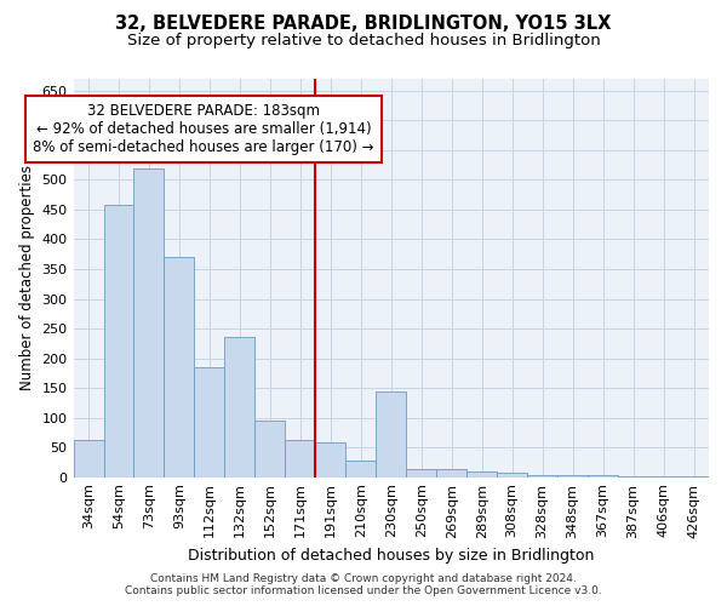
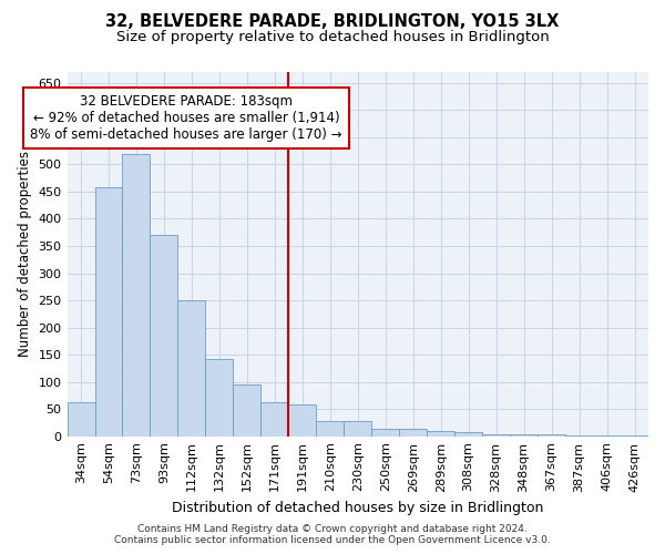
112sqm: 185 -> 250
132sqm: 235 -> 143
230sqm: 145 -> 27
